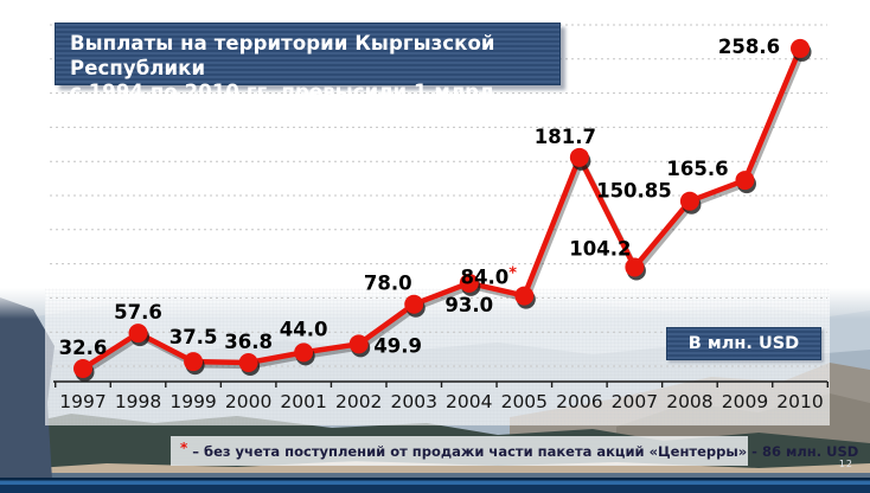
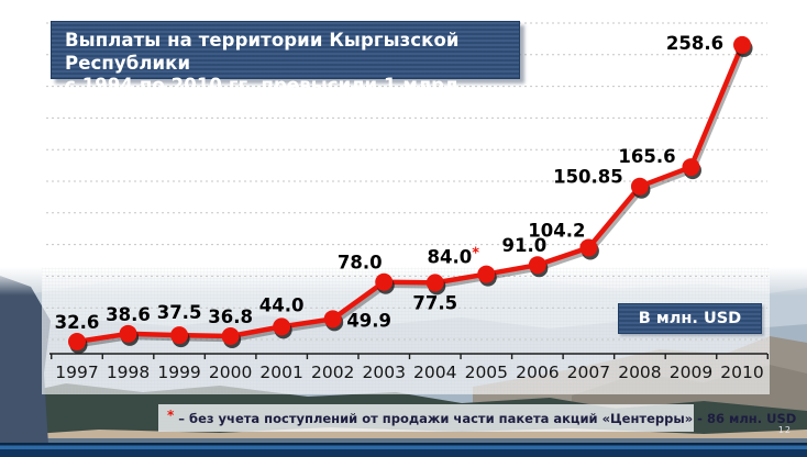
1998: 57.6 -> 38.6
2004: 93.0 -> 77.5
2006: 181.7 -> 91.0
